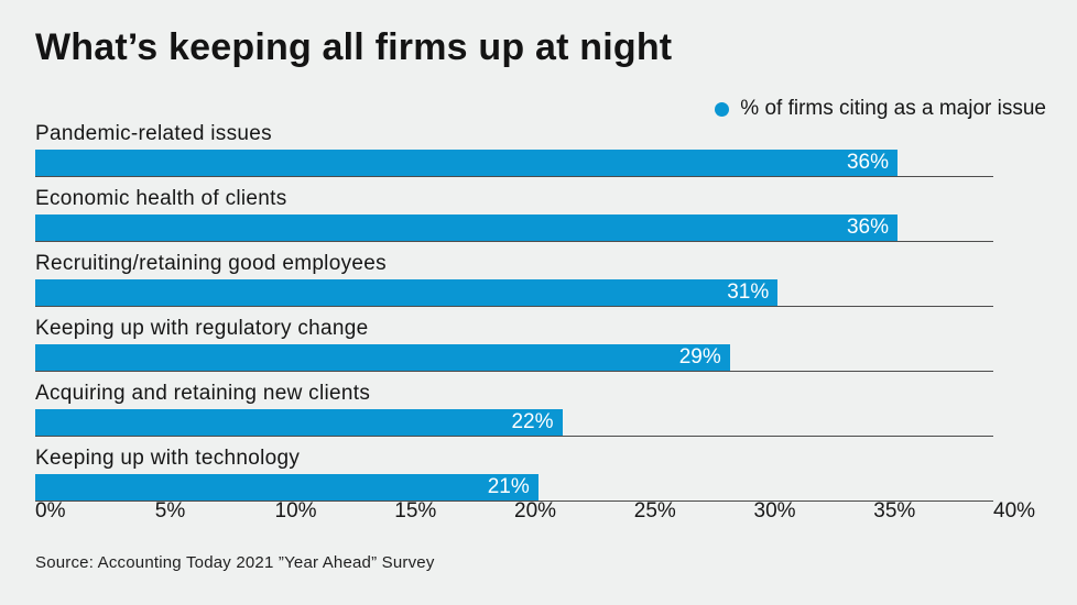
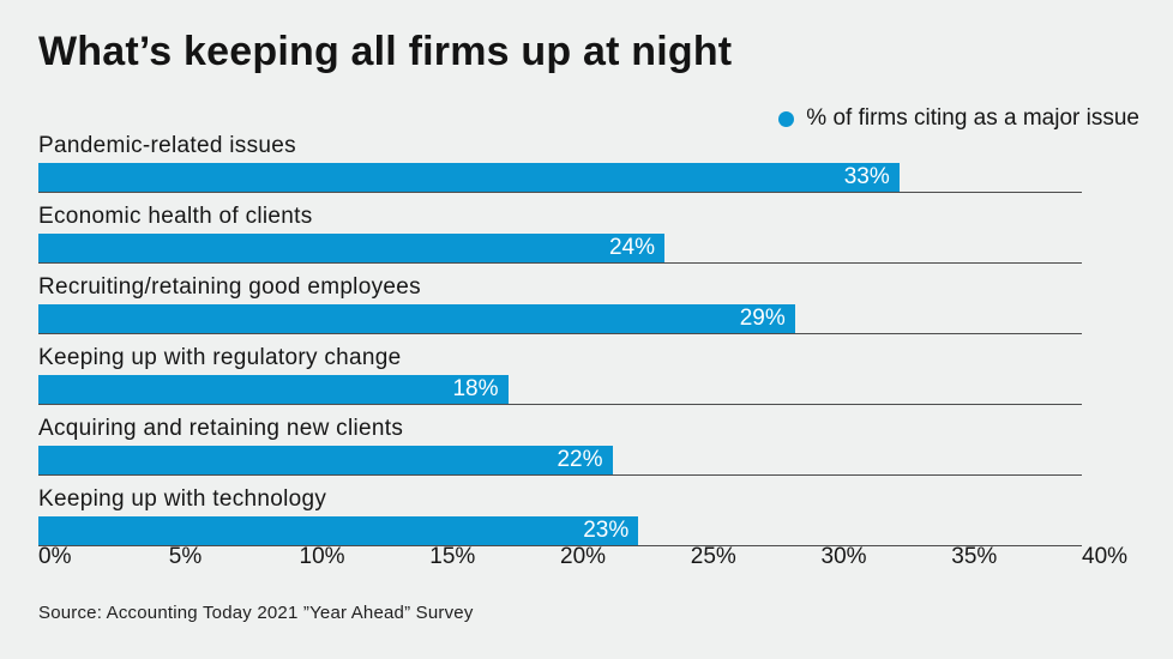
Pandemic-related issues: 36% -> 33%
Economic health of clients: 36% -> 24%
Recruiting/retaining good employees: 31% -> 29%
Keeping up with regulatory change: 29% -> 18%
Keeping up with technology: 21% -> 23%
